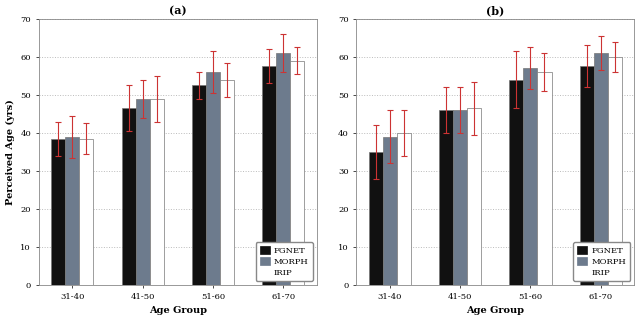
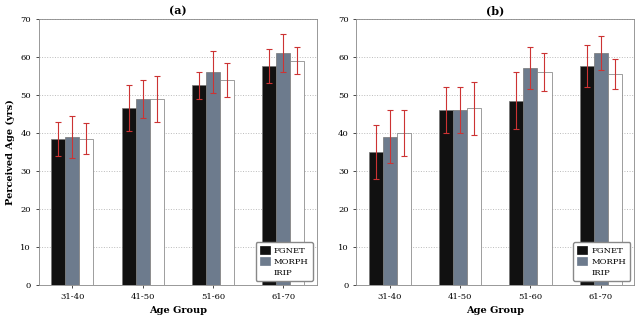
(b)/FGNET/51-60: 54.0 -> 48.5
(b)/IRIP/61-70: 60.0 -> 55.5
